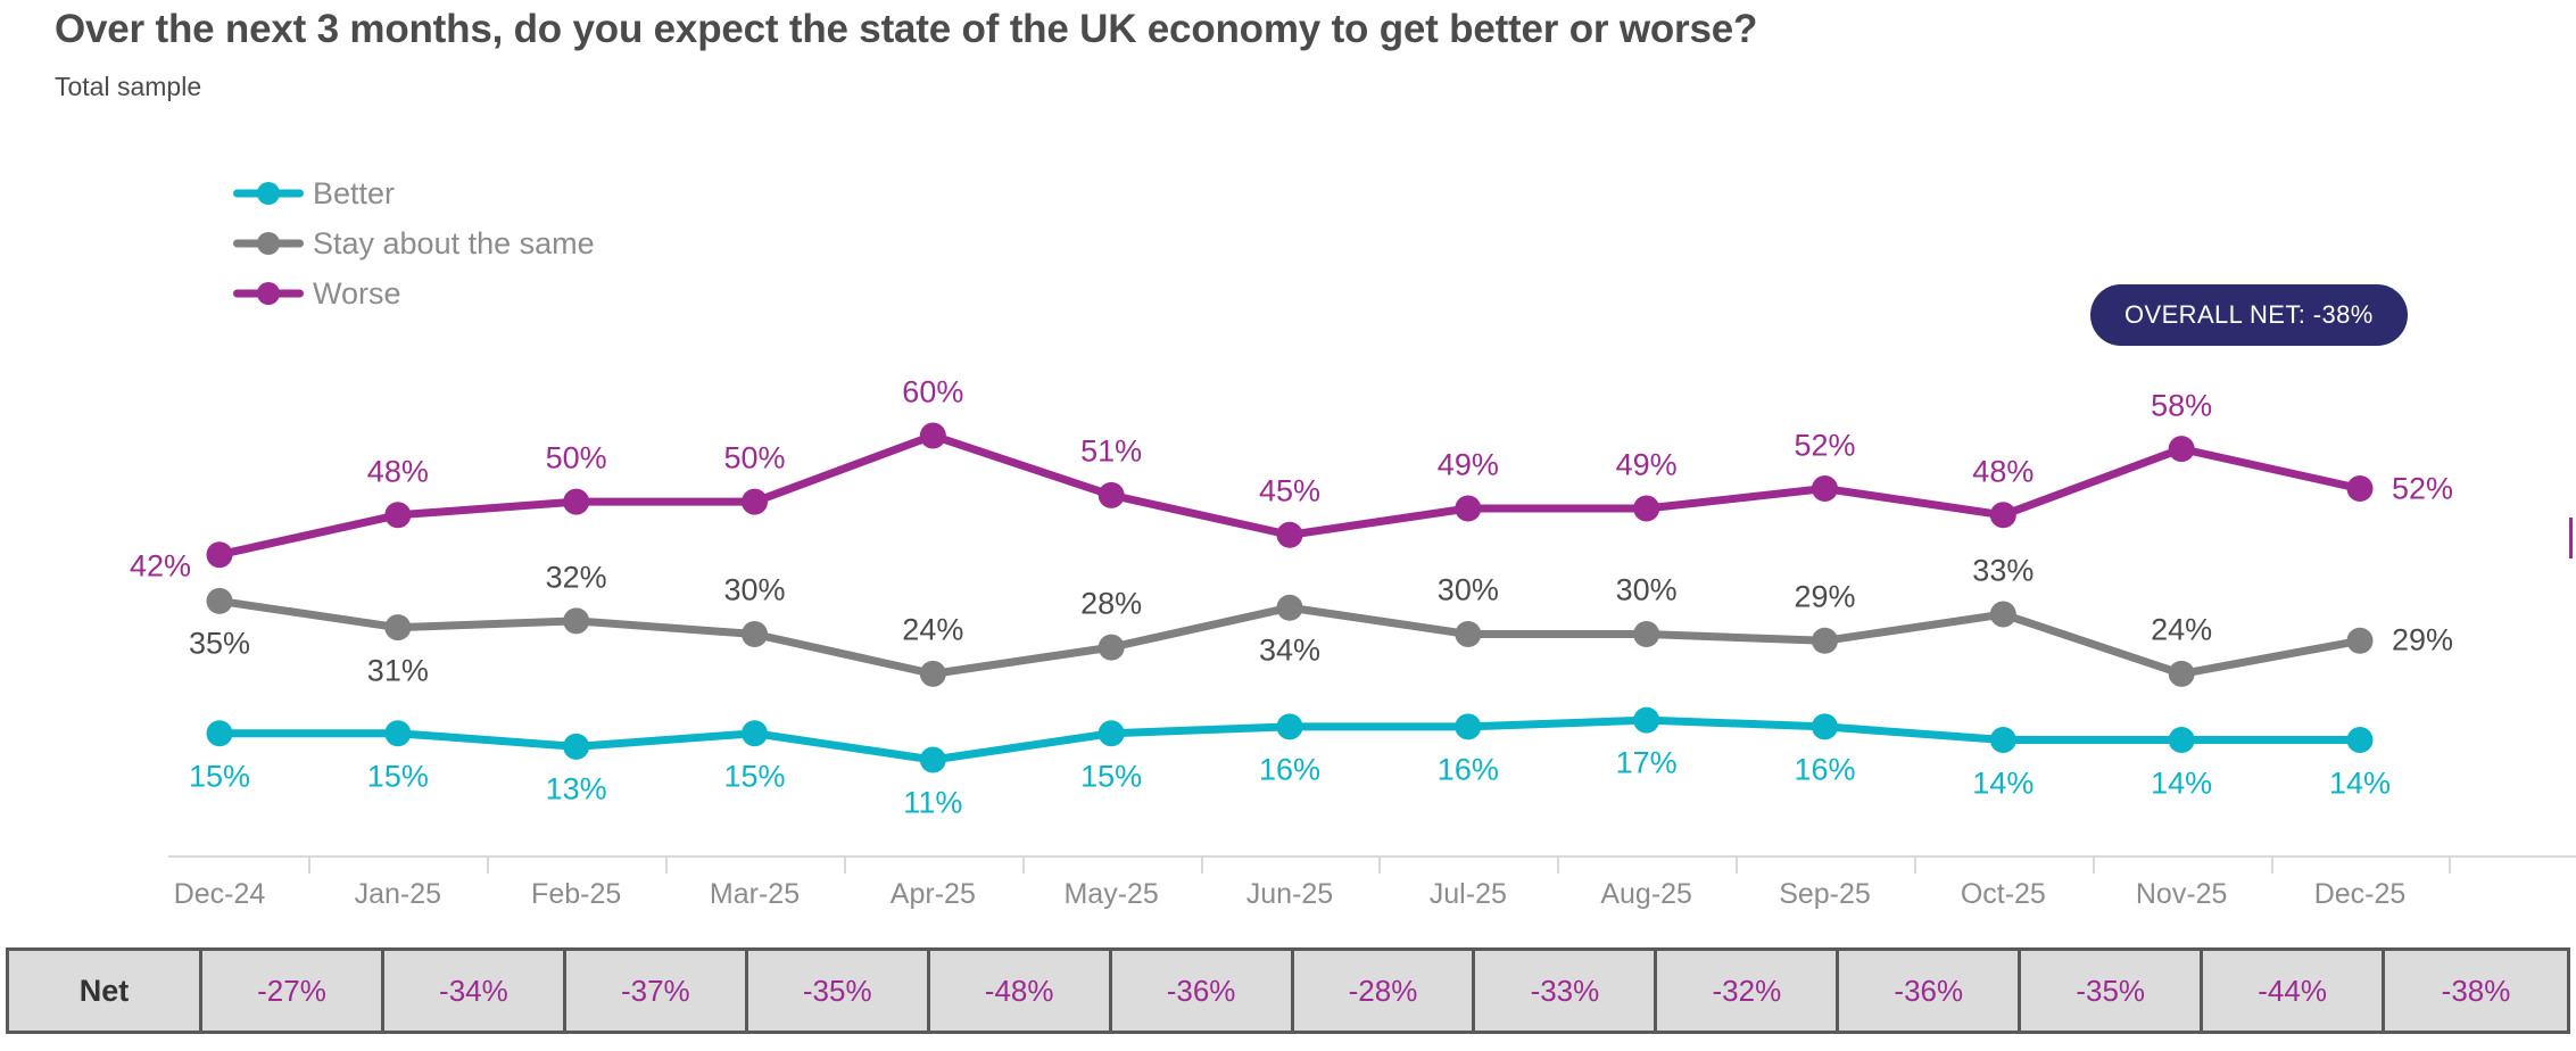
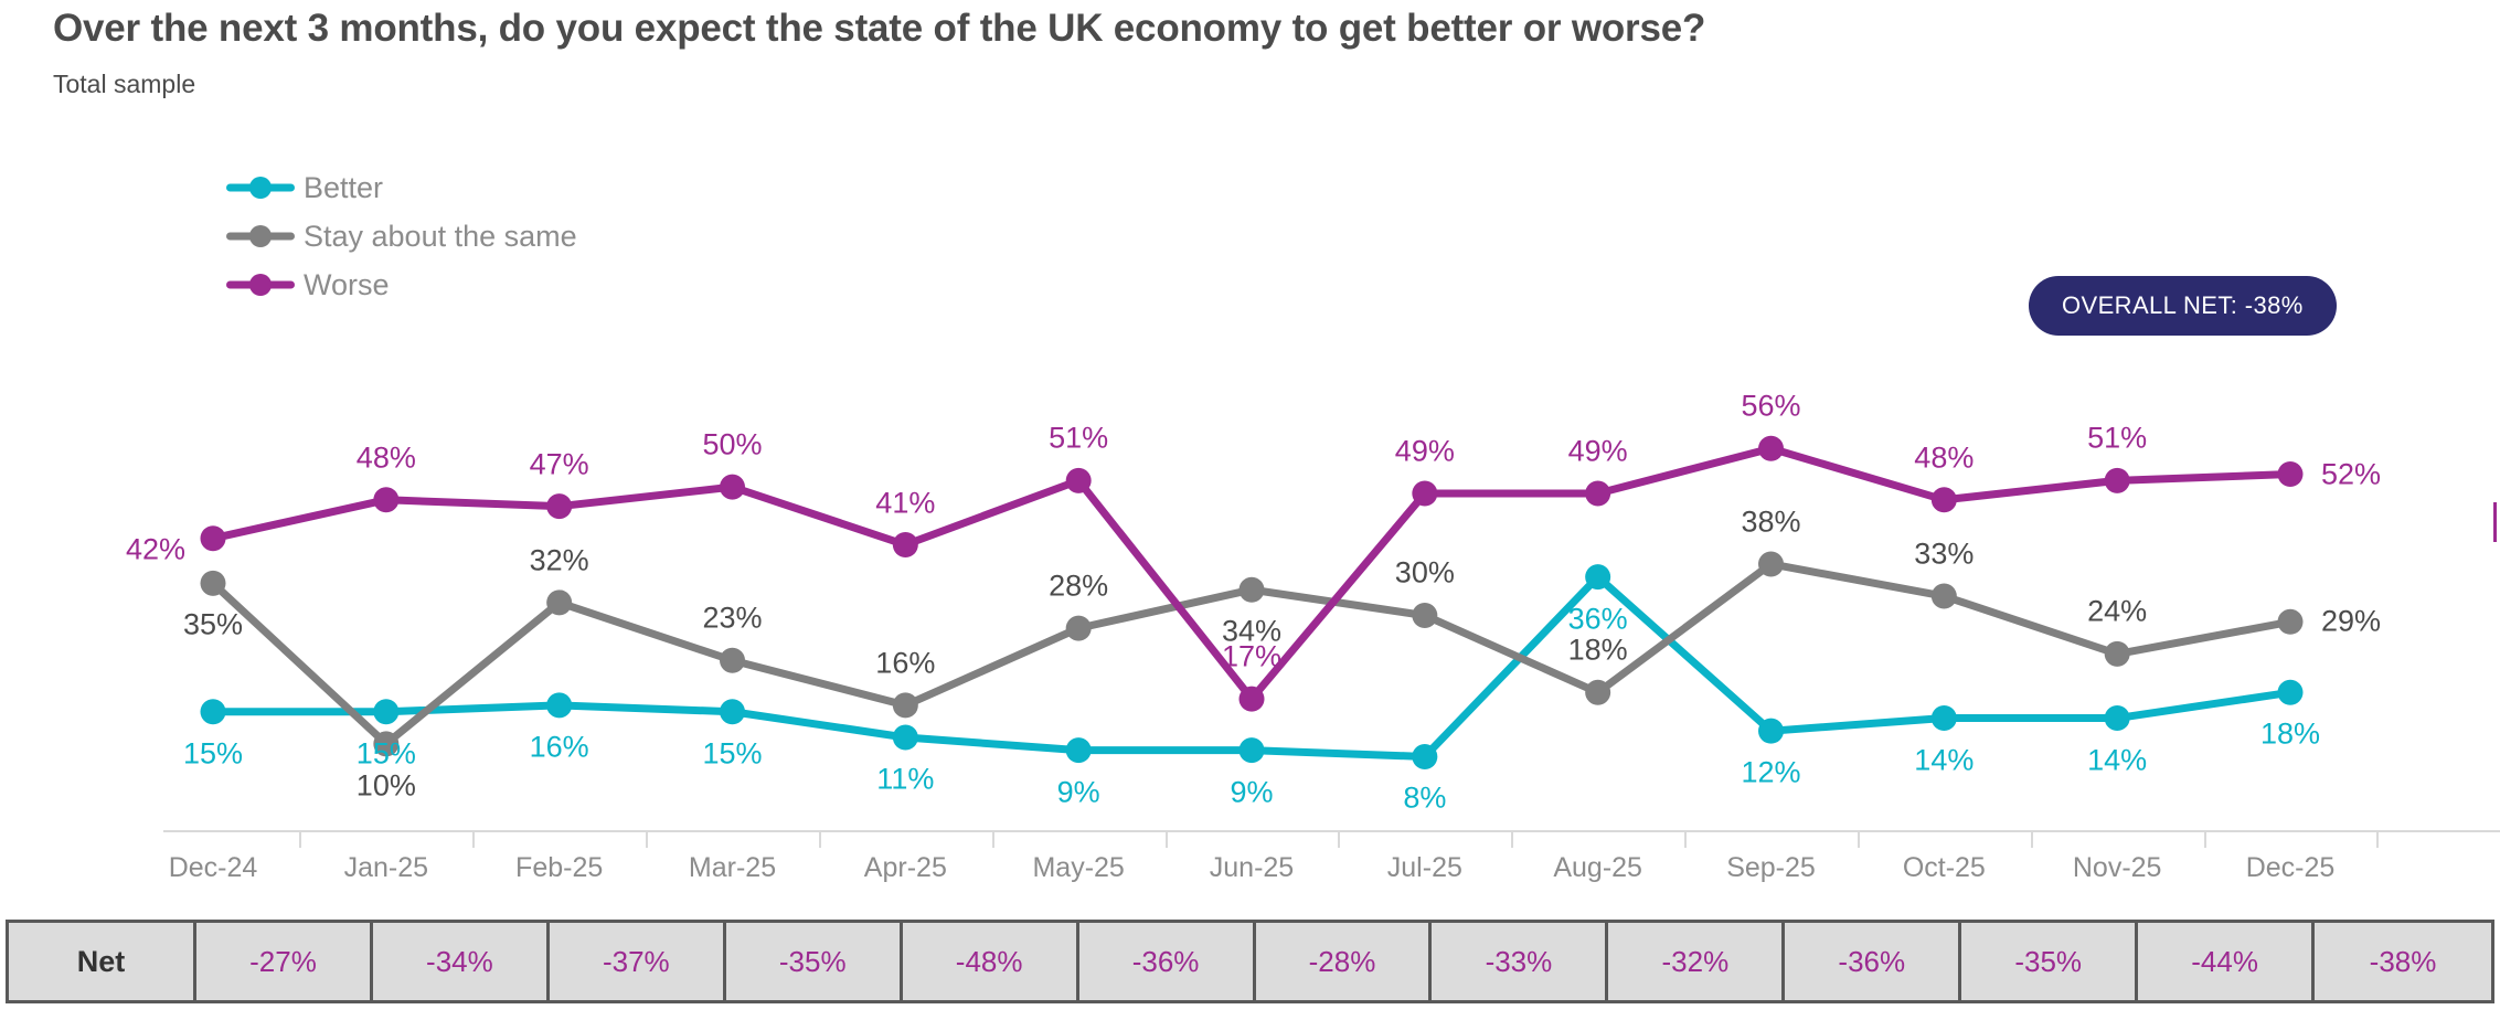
Stay about the same/Jan-25: 31% -> 10%
Better/Feb-25: 13% -> 16%
Worse/Feb-25: 50% -> 47%
Stay about the same/Mar-25: 30% -> 23%
Stay about the same/Apr-25: 24% -> 16%
Worse/Apr-25: 60% -> 41%
Better/May-25: 15% -> 9%
Better/Jun-25: 16% -> 9%
Worse/Jun-25: 45% -> 17%
Better/Jul-25: 16% -> 8%
Better/Aug-25: 17% -> 36%
Stay about the same/Aug-25: 30% -> 18%
Better/Sep-25: 16% -> 12%
Stay about the same/Sep-25: 29% -> 38%
Worse/Sep-25: 52% -> 56%
Worse/Nov-25: 58% -> 51%
Better/Dec-25: 14% -> 18%
